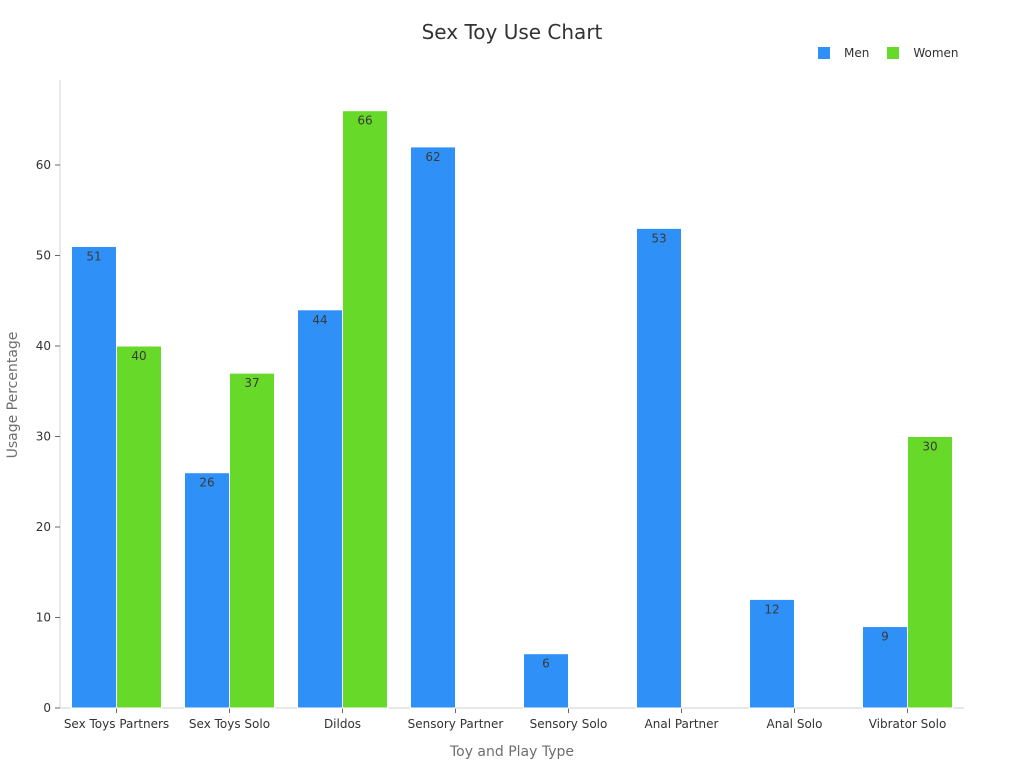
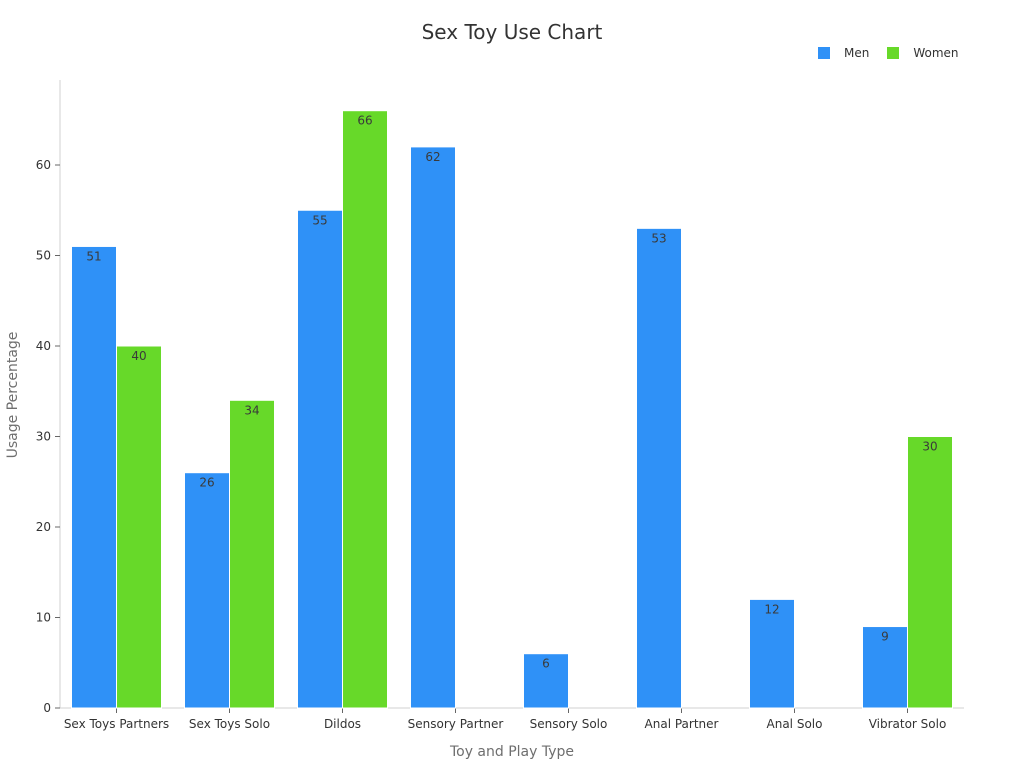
Women/Sex Toys Solo: 37 -> 34
Men/Dildos: 44 -> 55
